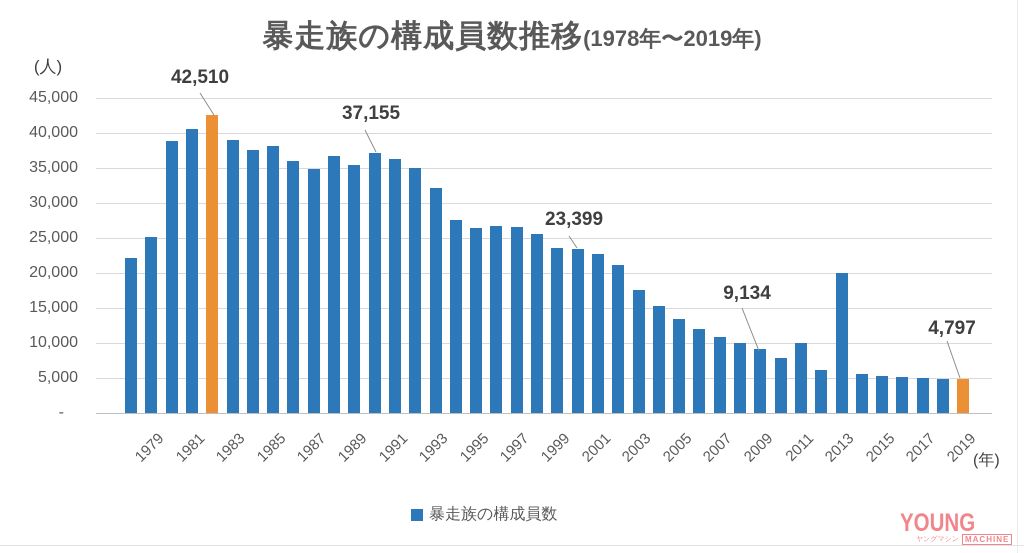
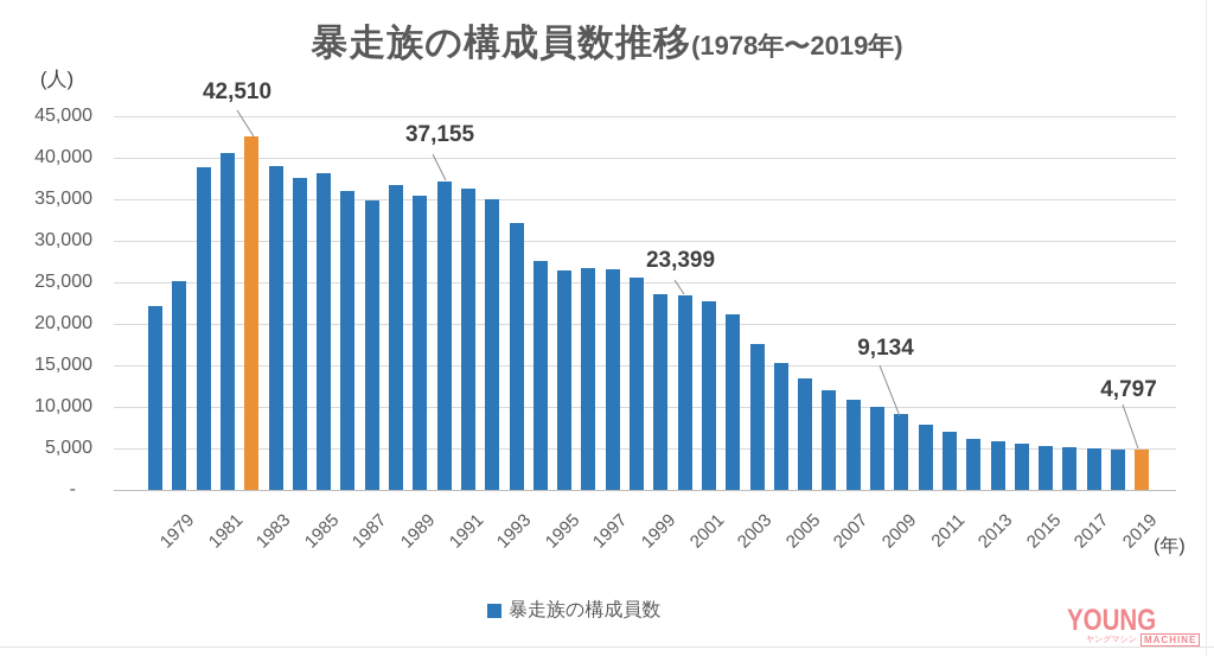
2011: 10000 -> 7000
2013: 20000 -> 6000
